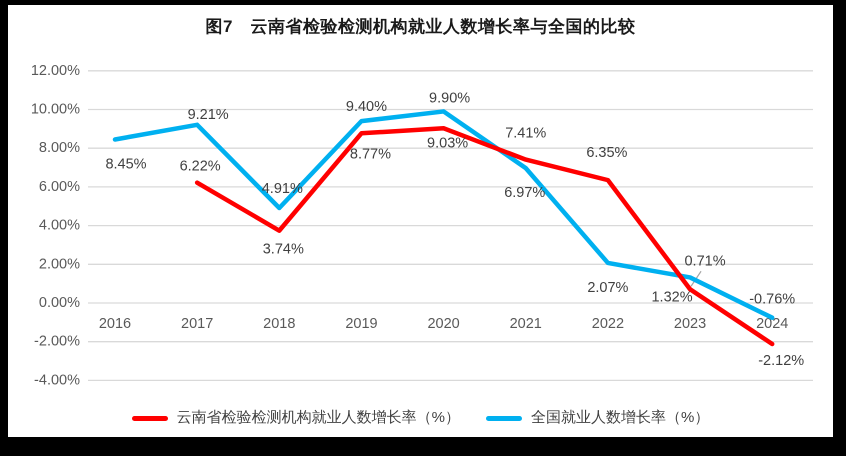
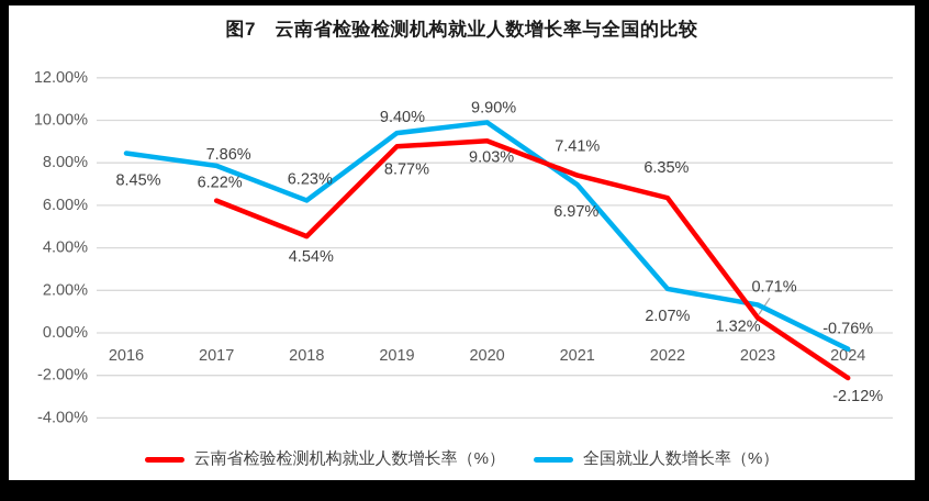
全国就业人数增长率（%）/2017: 9.21% -> 7.86%
云南省检验检测机构就业人数增长率（%）/2018: 3.74% -> 4.54%
全国就业人数增长率（%）/2018: 4.91% -> 6.23%
